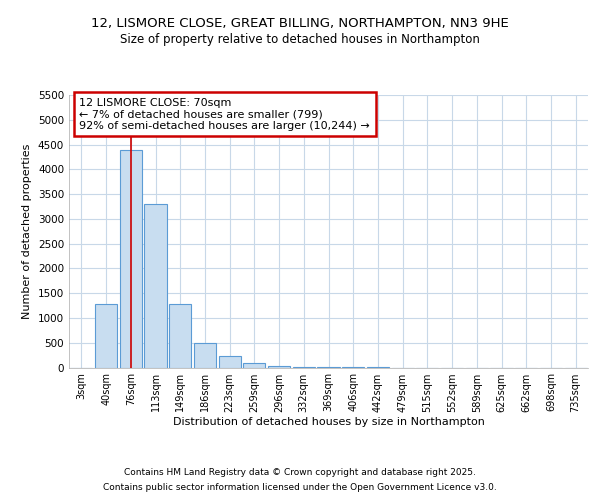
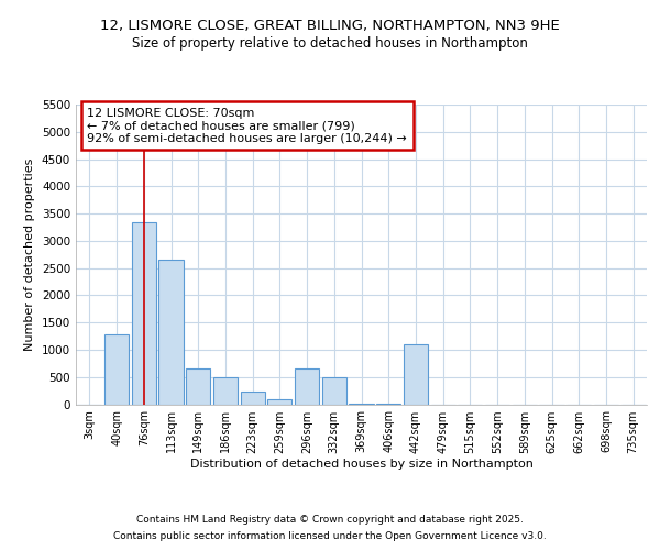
76sqm: 4400 -> 3350
113sqm: 3300 -> 2650
149sqm: 1280 -> 650
296sqm: 30 -> 650
332sqm: 10 -> 500
442sqm: 0 -> 1100
